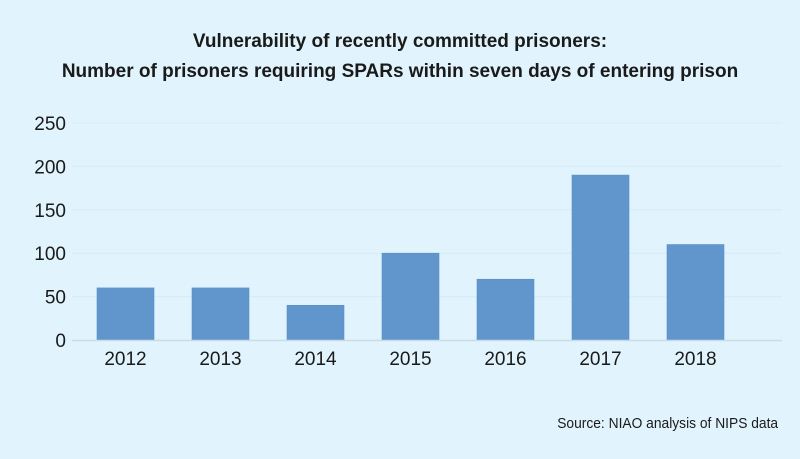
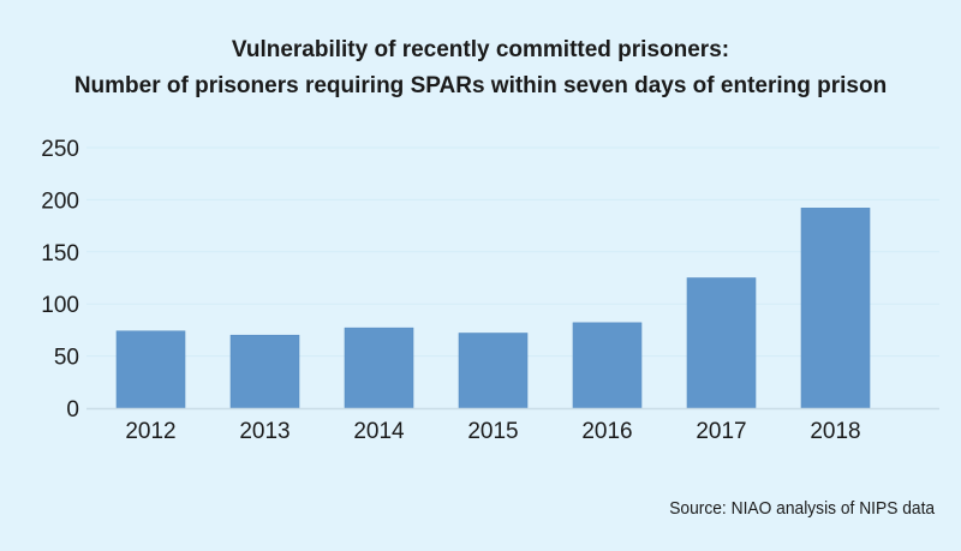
2012: 60 -> 70
2013: 60 -> 70
2014: 40 -> 80
2015: 100 -> 70
2016: 70 -> 80
2017: 190 -> 120
2018: 110 -> 190
